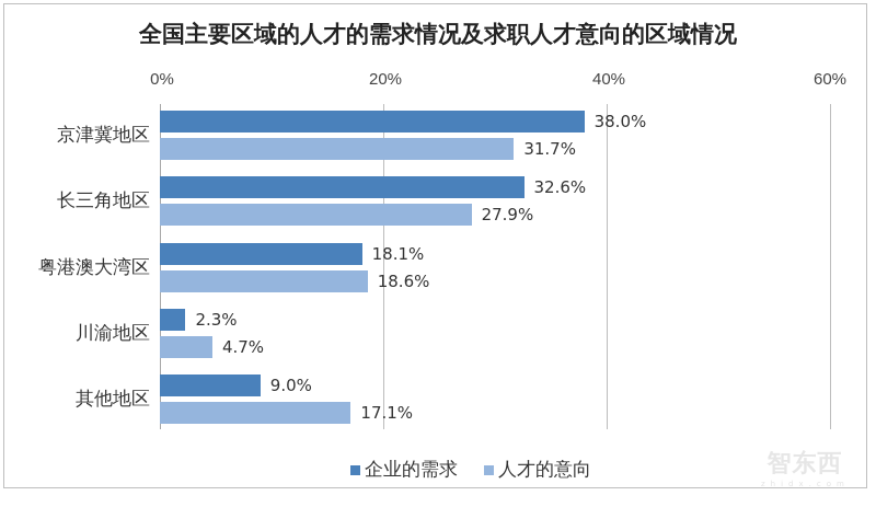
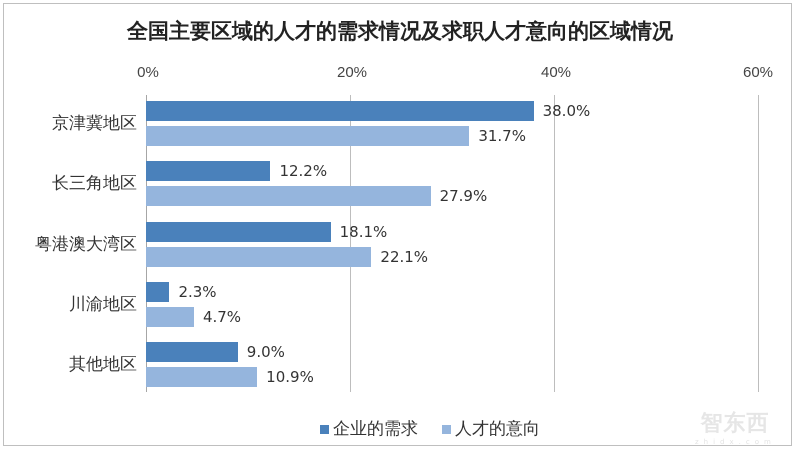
企业的需求/长三角地区: 32.6% -> 12.2%
人才的意向/粤港澳大湾区: 18.6% -> 22.1%
人才的意向/其他地区: 17.1% -> 10.9%
